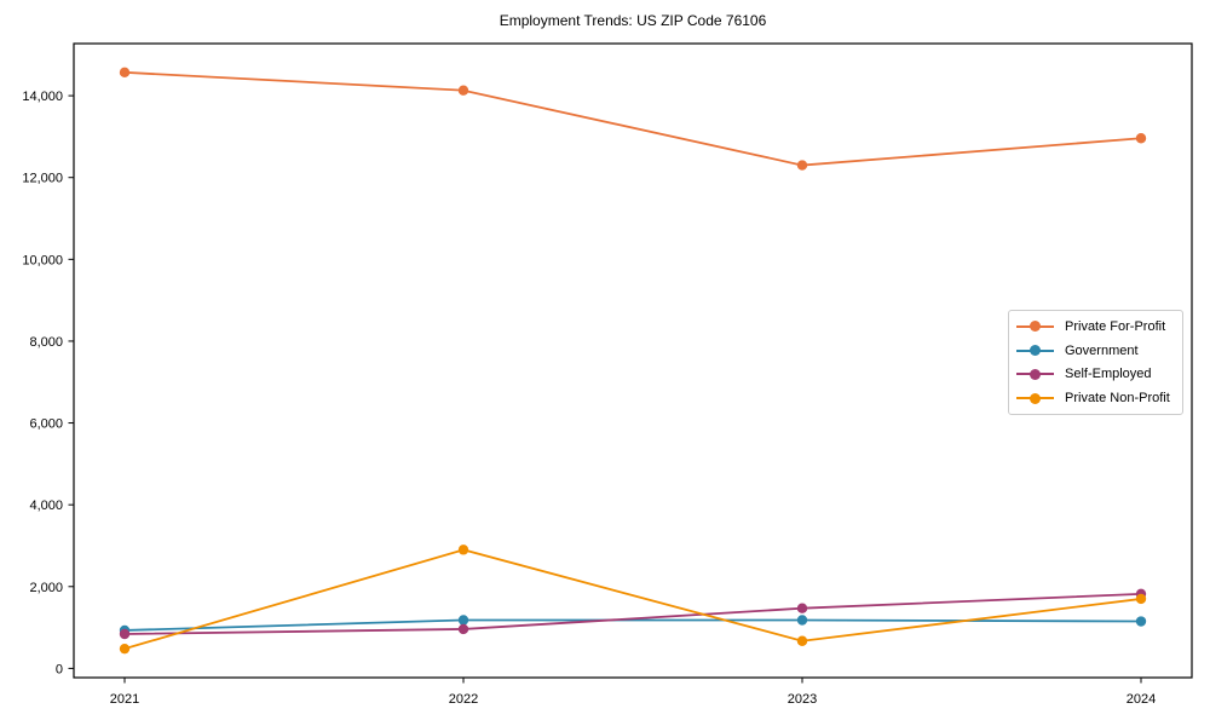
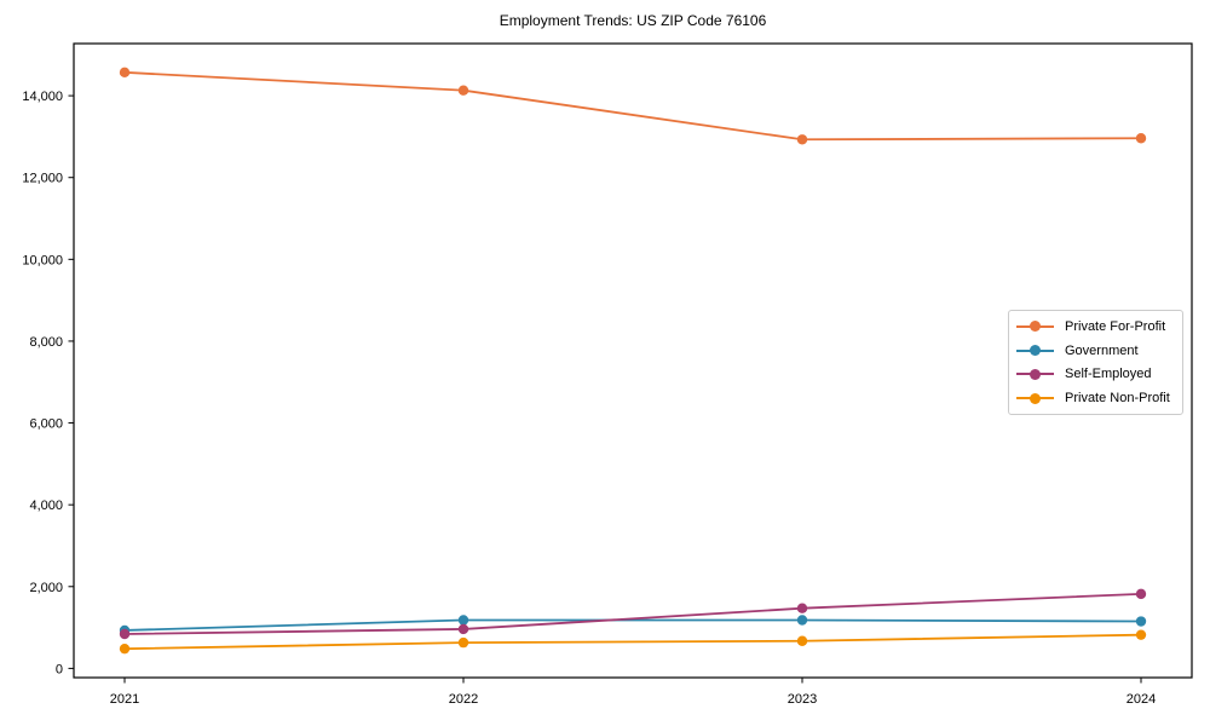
Private Non-Profit/2022: 2900 -> 600
Private For-Profit/2023: 12300 -> 12900
Private Non-Profit/2024: 1700 -> 800
